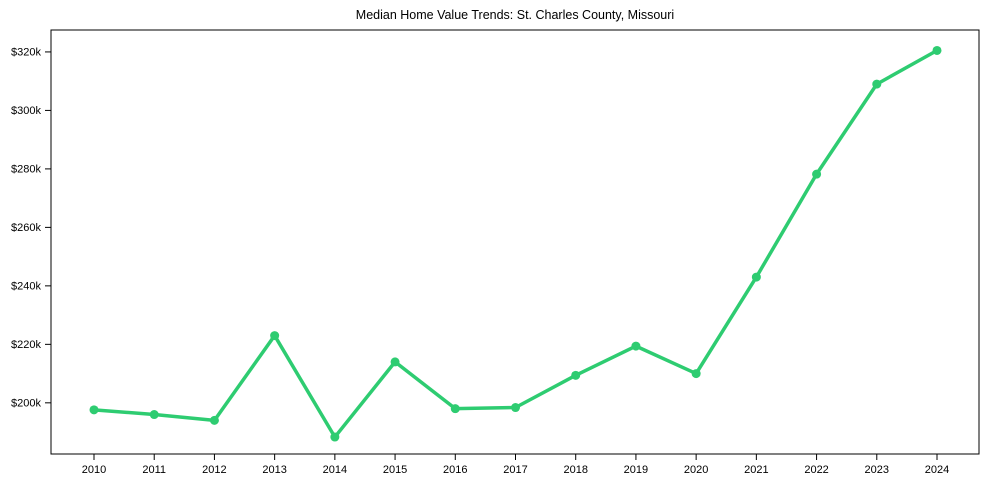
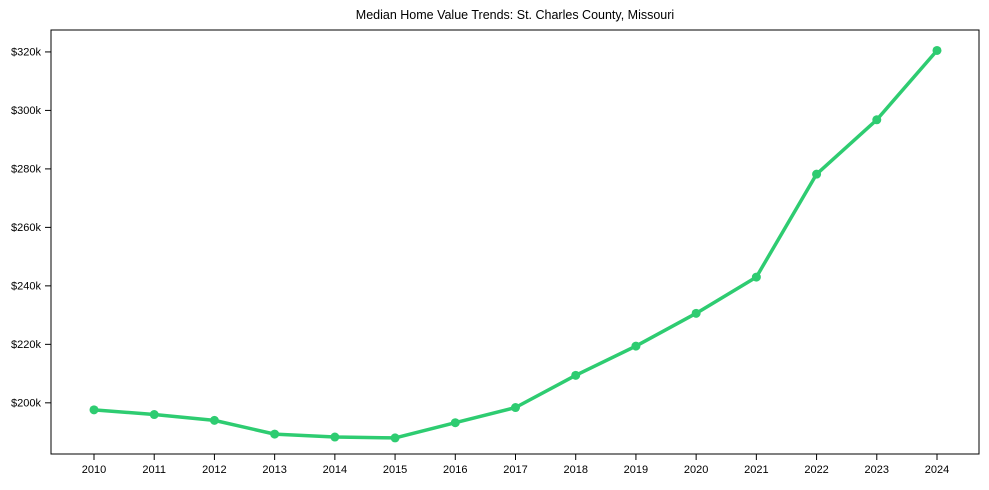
2013: $223k -> $189k
2015: $214k -> $188k
2016: $198k -> $193k
2020: $210k -> $231k
2023: $309k -> $297k
